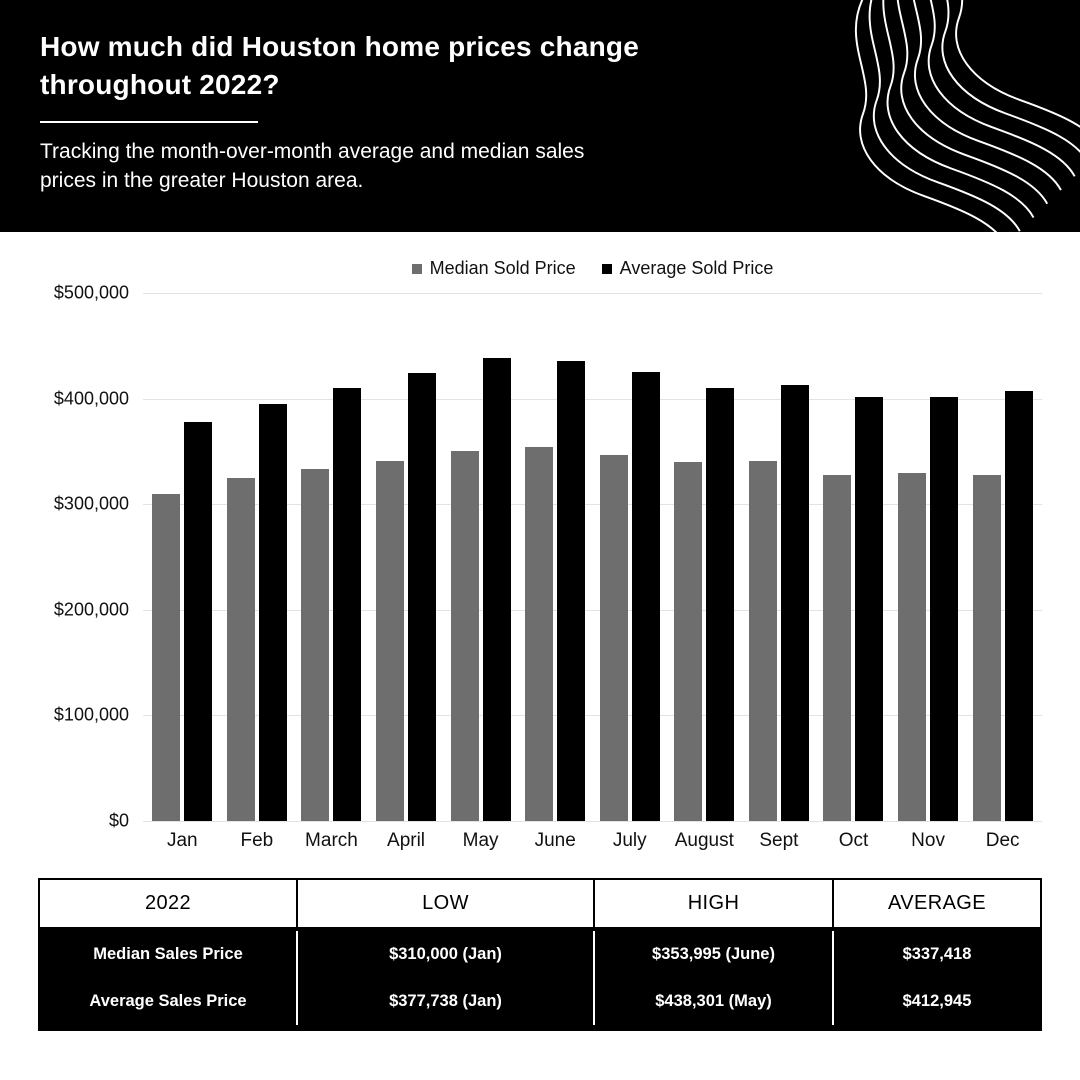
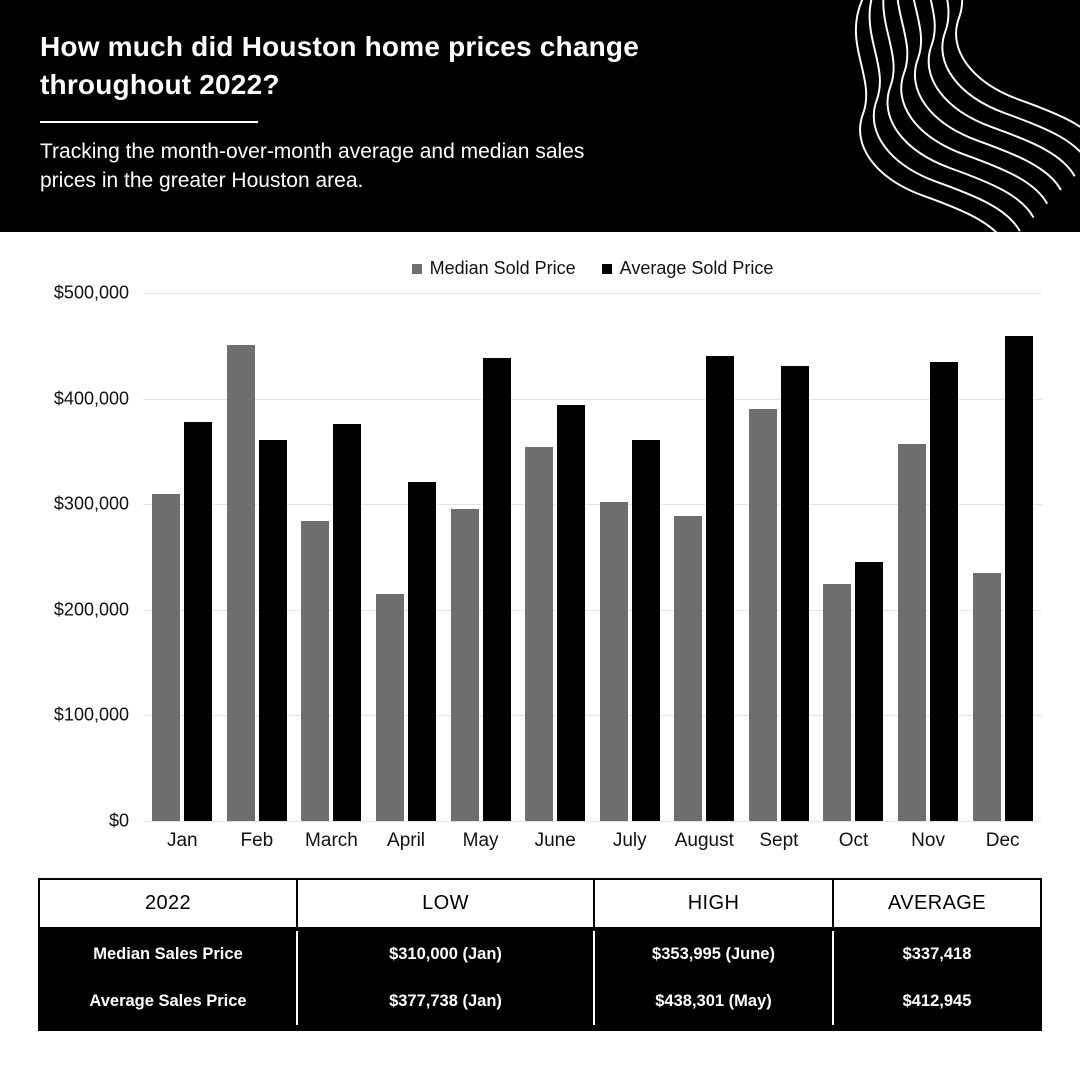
Median Sold Price/Feb: $325000 -> $451000
Average Sold Price/Feb: $395000 -> $361000
Median Sold Price/March: $333000 -> $284000
Average Sold Price/March: $410000 -> $376000
Median Sold Price/April: $341000 -> $215000
Average Sold Price/April: $424000 -> $321000
Median Sold Price/May: $350000 -> $295000
Average Sold Price/June: $436000 -> $394000
Median Sold Price/July: $347000 -> $302000
Average Sold Price/July: $425000 -> $361000
Median Sold Price/August: $340000 -> $289000
Average Sold Price/August: $410000 -> $440000
Median Sold Price/Sept: $341000 -> $390000
Average Sold Price/Sept: $413000 -> $431000
Median Sold Price/Oct: $328000 -> $224000
Average Sold Price/Oct: $402000 -> $245000
Median Sold Price/Nov: $330000 -> $357000
Average Sold Price/Nov: $402000 -> $435000
Median Sold Price/Dec: $328000 -> $235000
Average Sold Price/Dec: $407000 -> $459000
